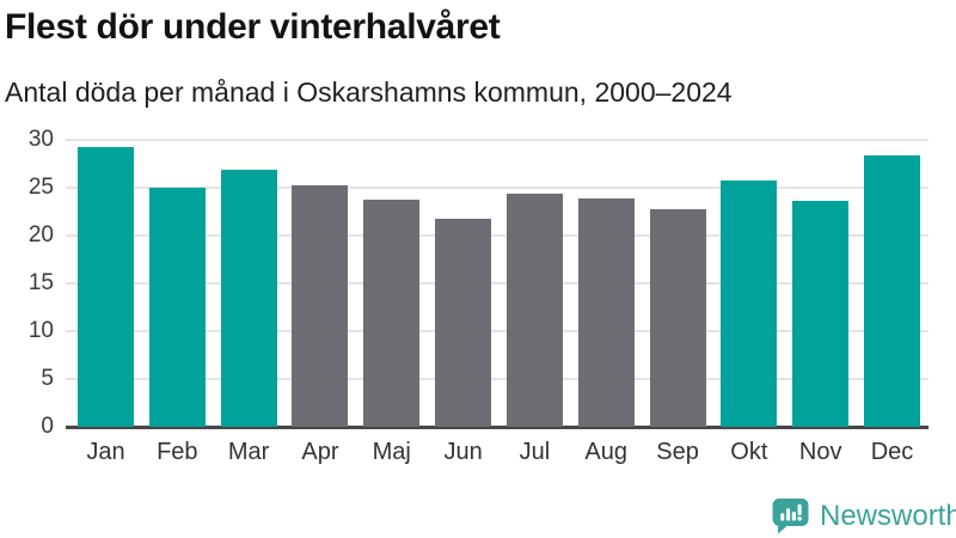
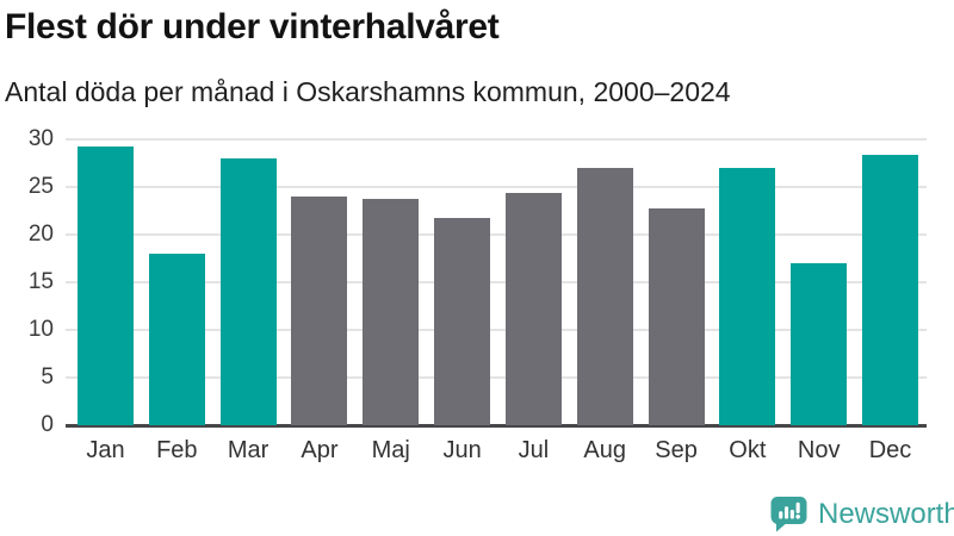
Feb: 25 -> 18
Mar: 27 -> 28
Apr: 25 -> 24
Aug: 24 -> 27
Okt: 26 -> 27
Nov: 24 -> 17
